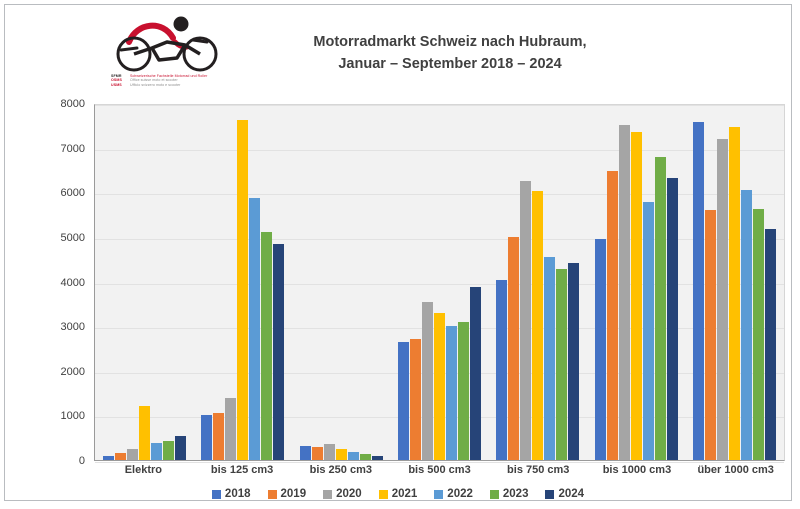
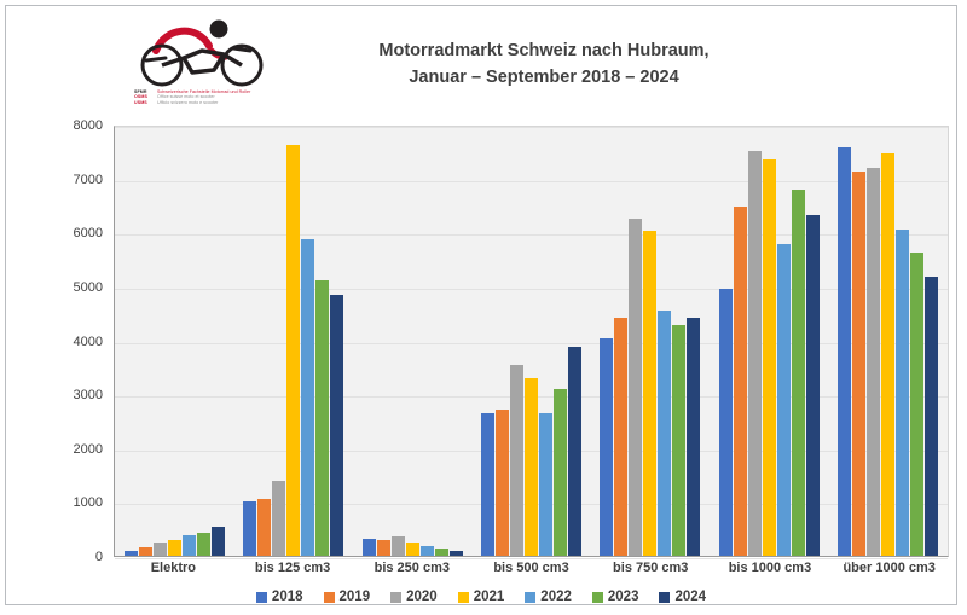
2021/Elektro: 1200 -> 300
2022/bis 500 cm3: 3000 -> 2600
2019/bis 750 cm3: 5000 -> 4400
2019/über 1000 cm3: 5600 -> 7100
